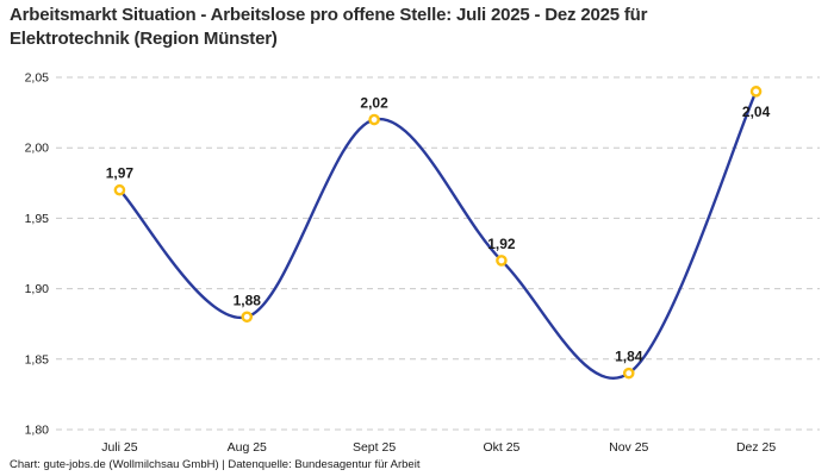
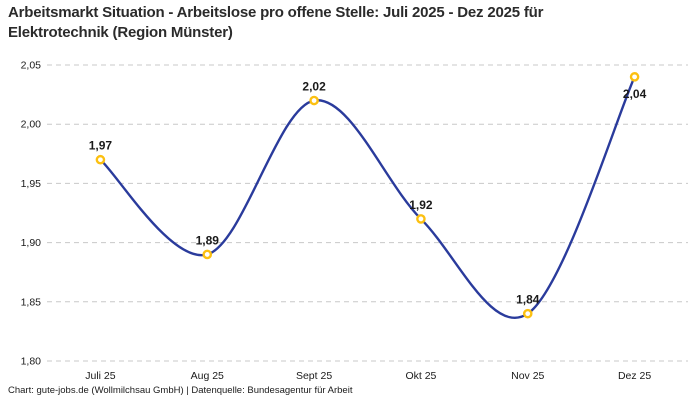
Aug 25: 1,88 -> 1,89
